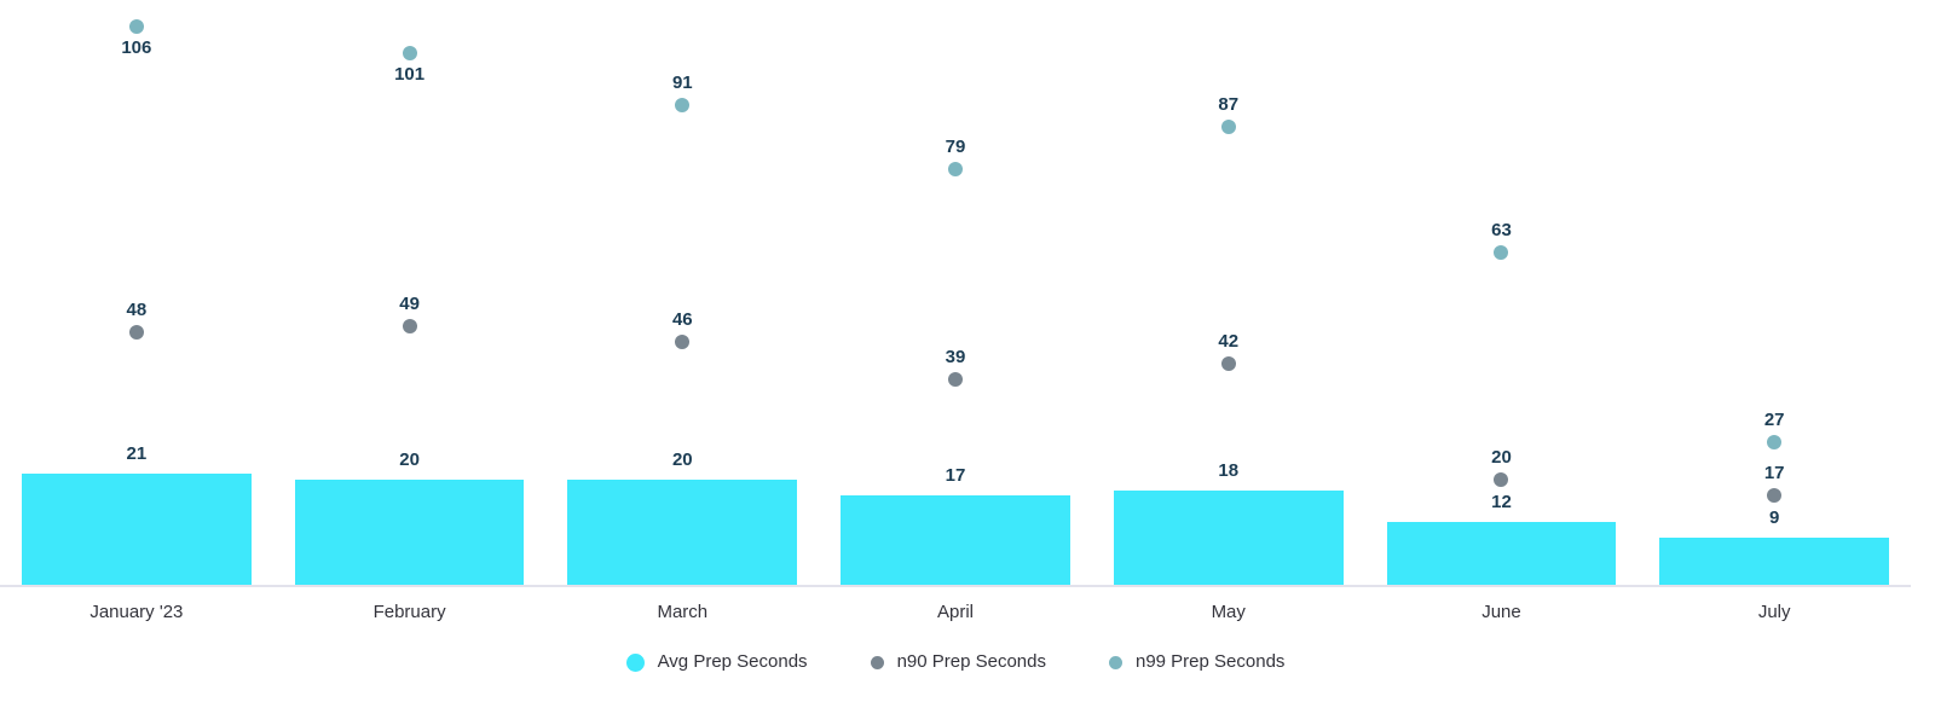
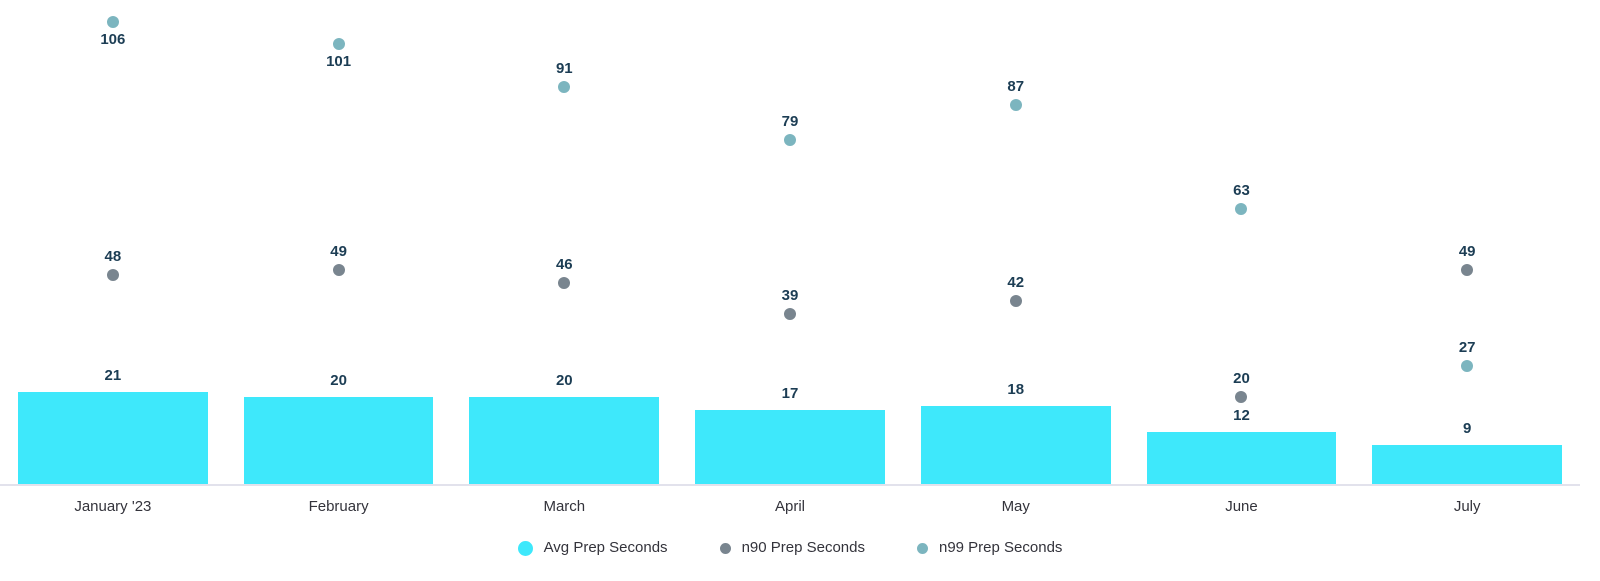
n90 Prep Seconds/July: 17 -> 49
